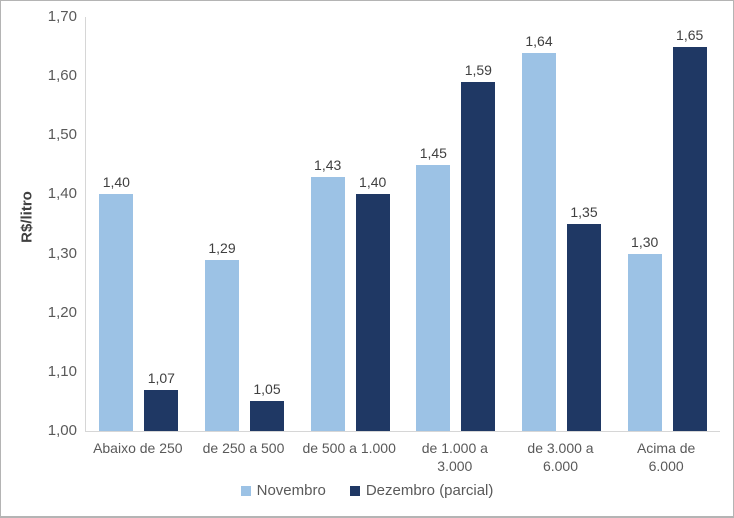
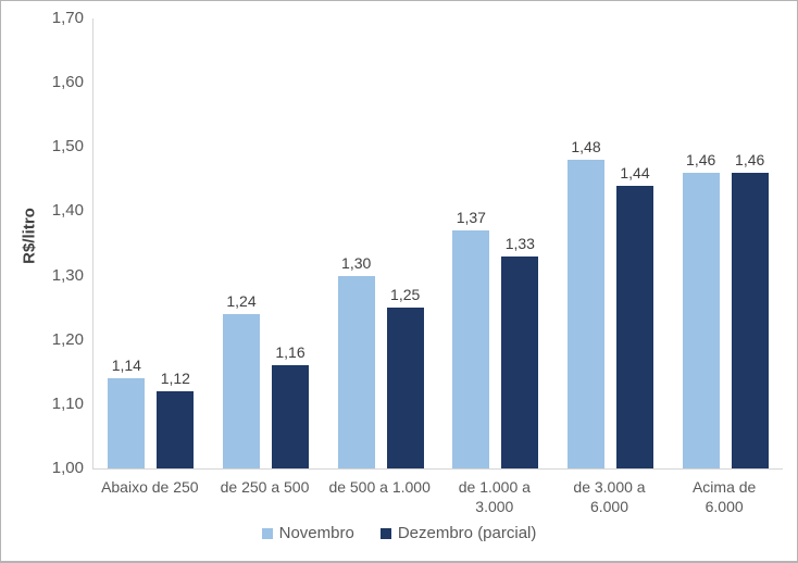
Novembro/Abaixo de 250: 1,40 -> 1,14
Dezembro (parcial)/Abaixo de 250: 1,07 -> 1,12
Novembro/de 250 a 500: 1,29 -> 1,24
Dezembro (parcial)/de 250 a 500: 1,05 -> 1,16
Novembro/de 500 a 1.000: 1,43 -> 1,30
Dezembro (parcial)/de 500 a 1.000: 1,40 -> 1,25
Novembro/de 1.000 a 3.000: 1,45 -> 1,37
Dezembro (parcial)/de 1.000 a 3.000: 1,59 -> 1,33
Novembro/de 3.000 a 6.000: 1,64 -> 1,48
Dezembro (parcial)/de 3.000 a 6.000: 1,35 -> 1,44
Novembro/Acima de 6.000: 1,30 -> 1,46
Dezembro (parcial)/Acima de 6.000: 1,65 -> 1,46
